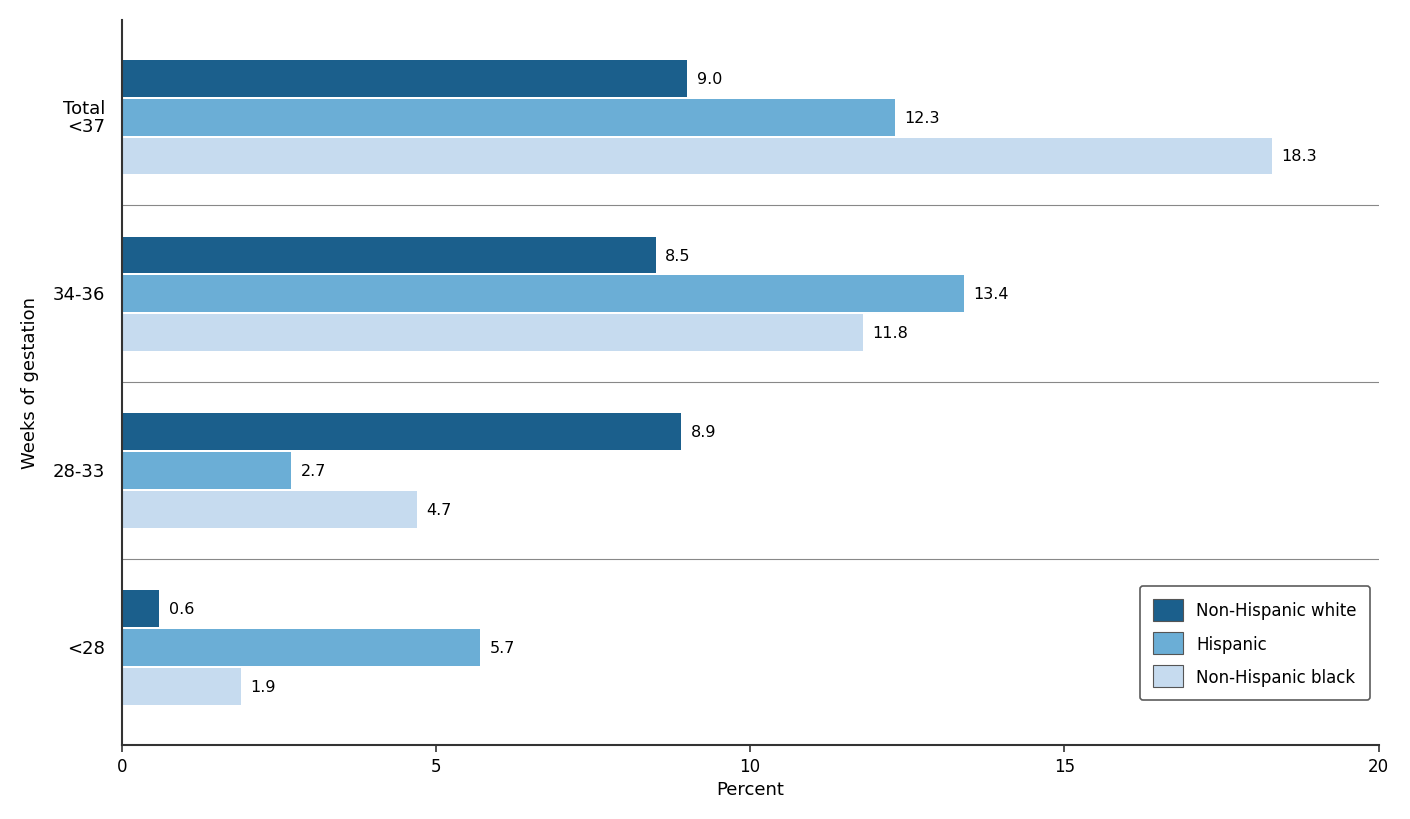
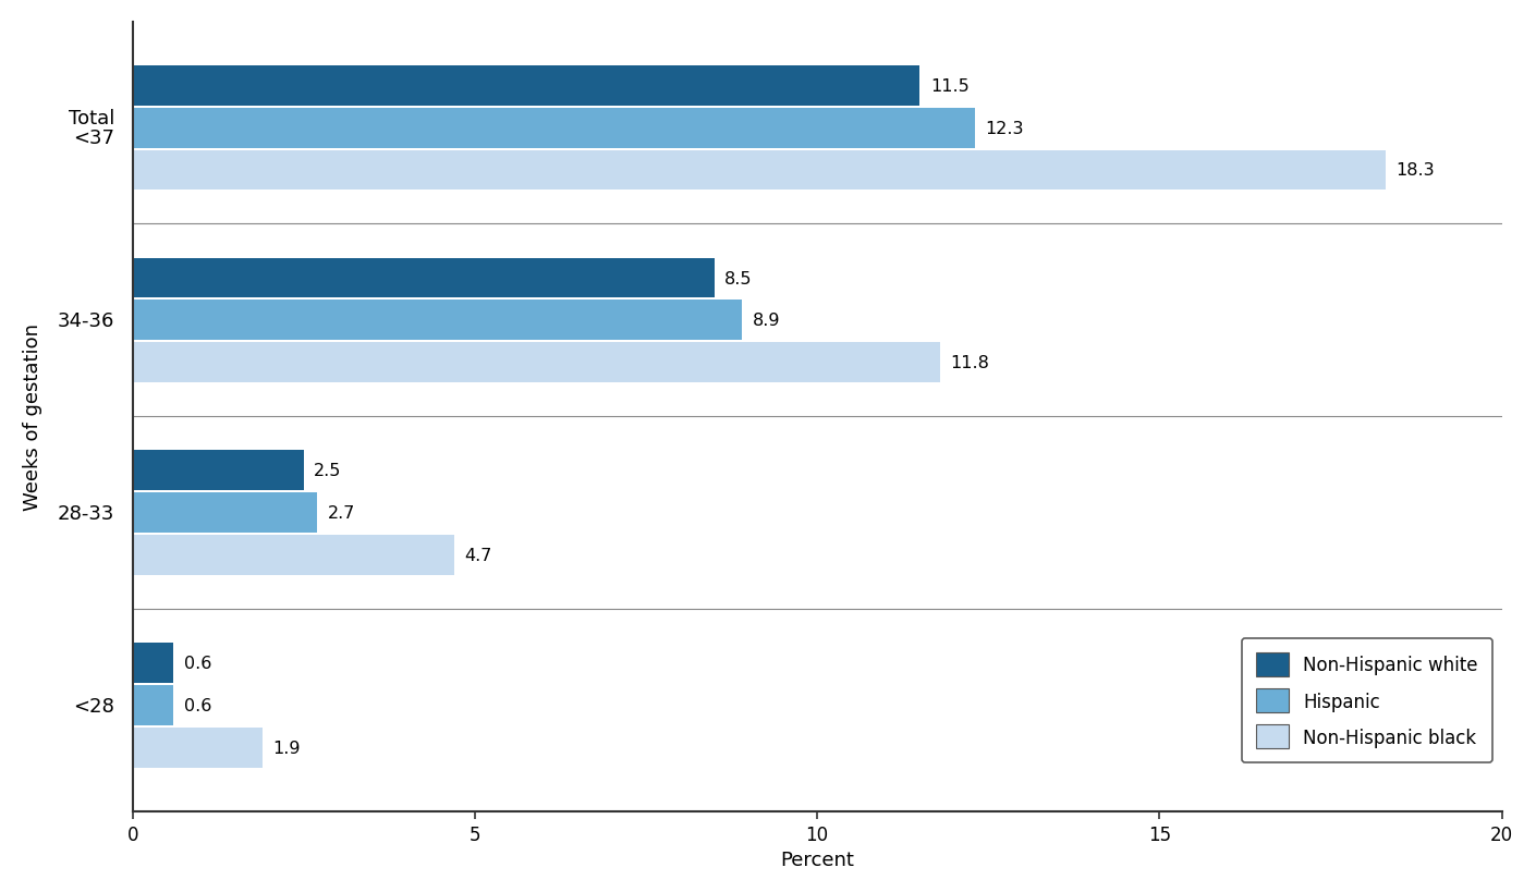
Non-Hispanic white/Total <37: 9.0 -> 11.5
Hispanic/34-36: 13.4 -> 8.9
Non-Hispanic white/28-33: 8.9 -> 2.5
Hispanic/<28: 5.7 -> 0.6
